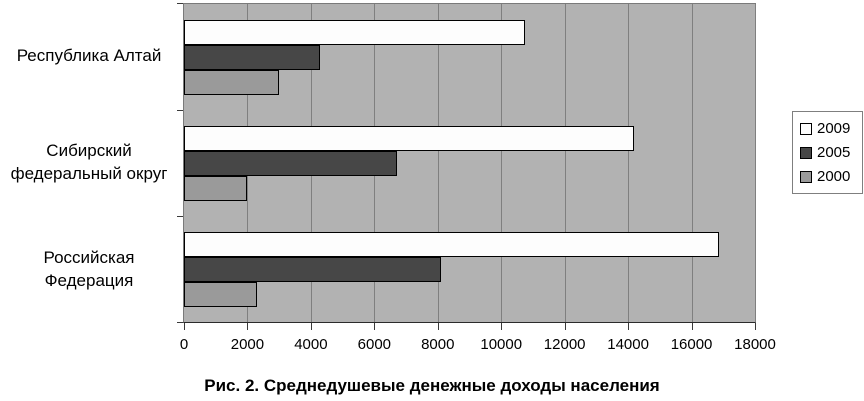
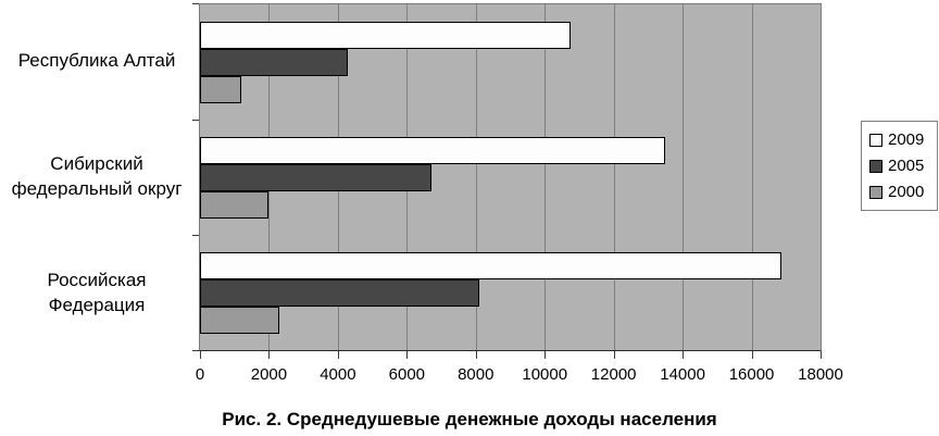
2000/Республика Алтай: 3000 -> 1200
2009/Сибирский федеральный округ: 14200 -> 13500
